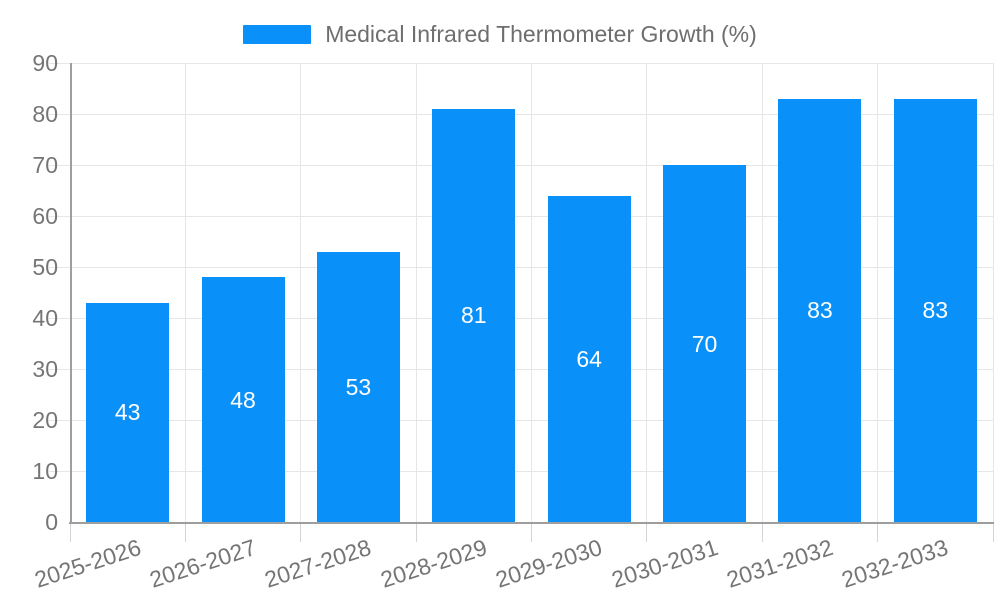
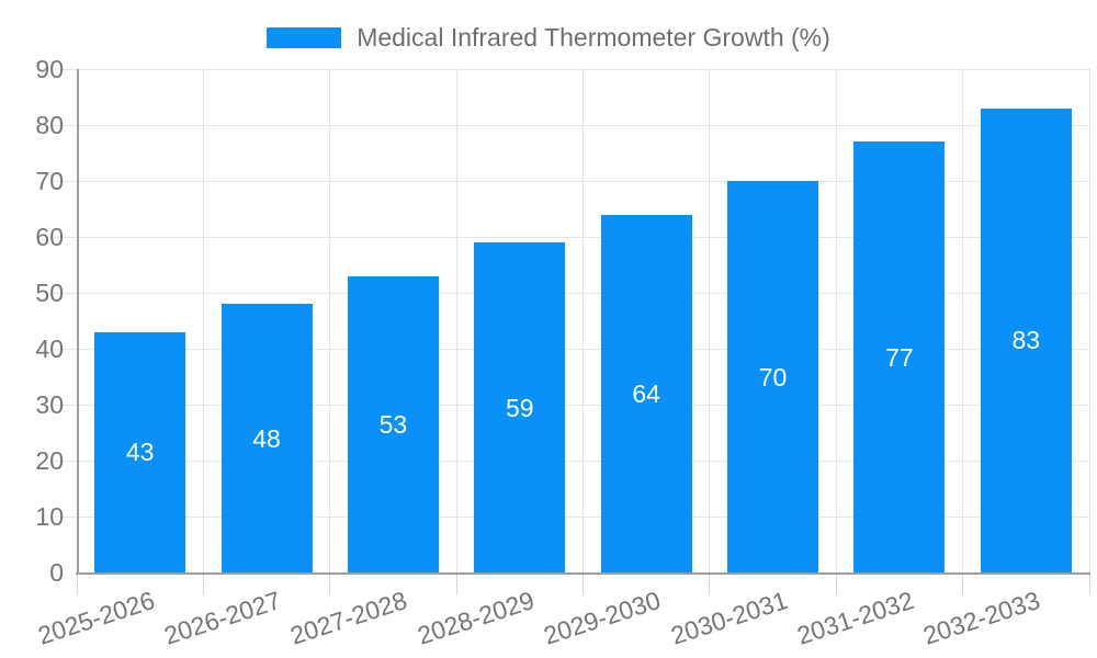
2028-2029: 81 -> 59
2031-2032: 83 -> 77
